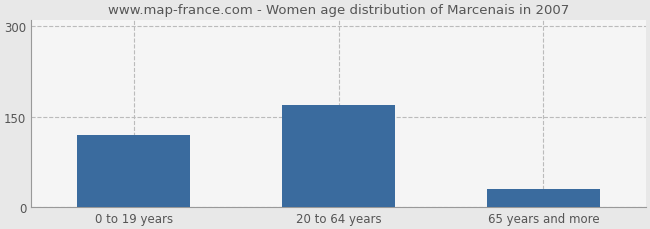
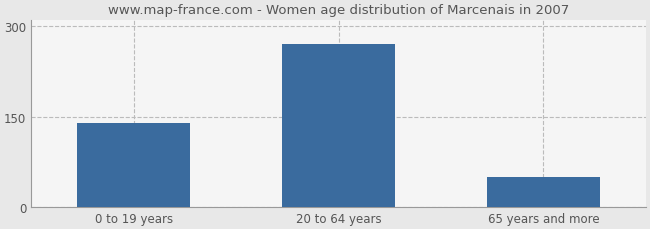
0 to 19 years: 120 -> 140
20 to 64 years: 170 -> 270
65 years and more: 30 -> 50
